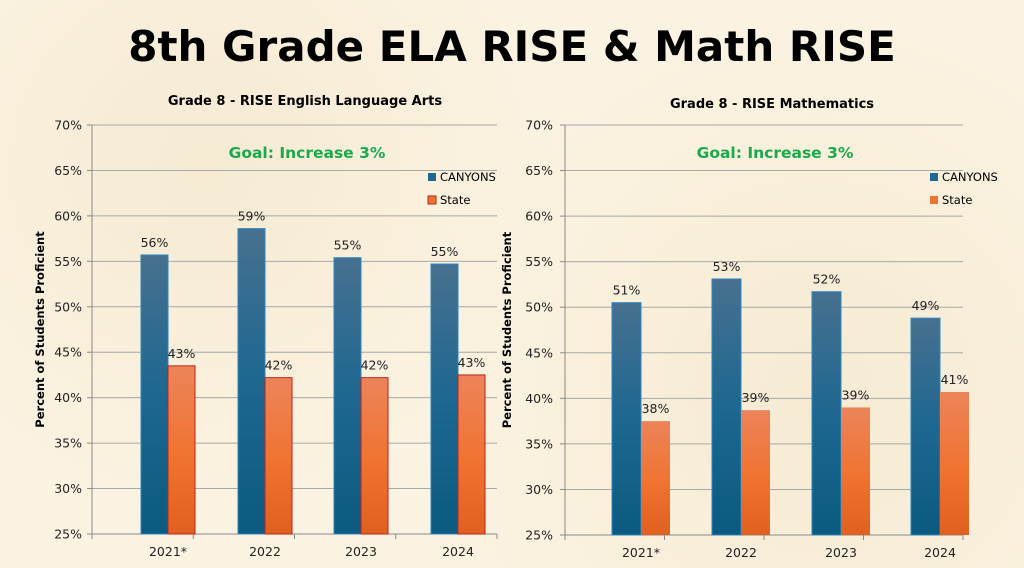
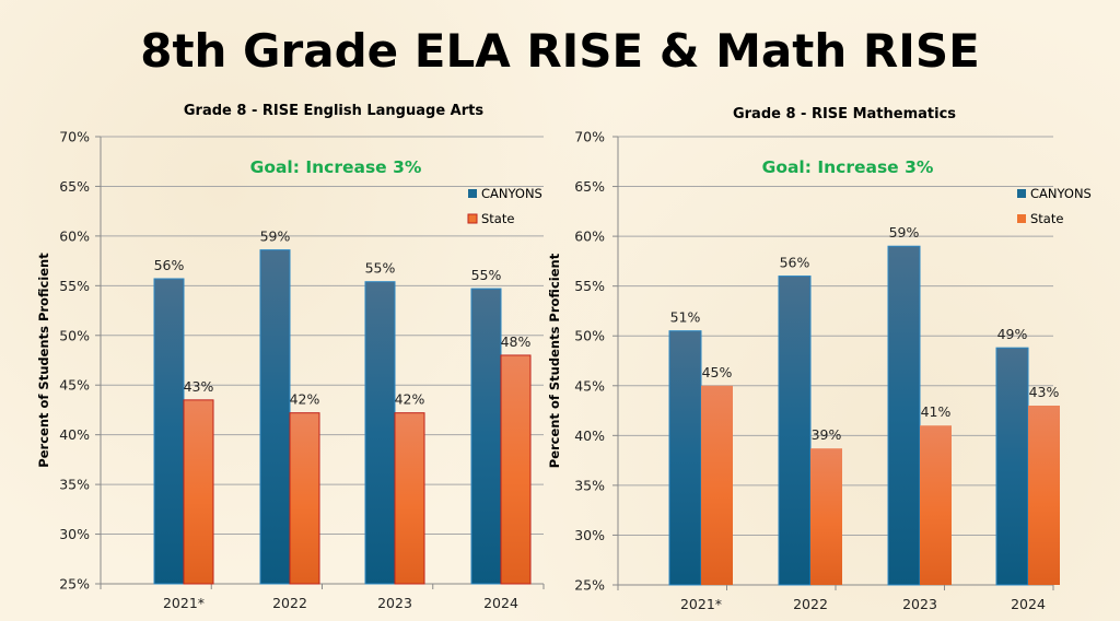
Grade 8 - RISE English Language Arts/State/2024: 43% -> 48%
Grade 8 - RISE Mathematics/State/2021*: 38% -> 45%
Grade 8 - RISE Mathematics/CANYONS/2022: 53% -> 56%
Grade 8 - RISE Mathematics/CANYONS/2023: 52% -> 59%
Grade 8 - RISE Mathematics/State/2023: 39% -> 41%
Grade 8 - RISE Mathematics/State/2024: 41% -> 43%
